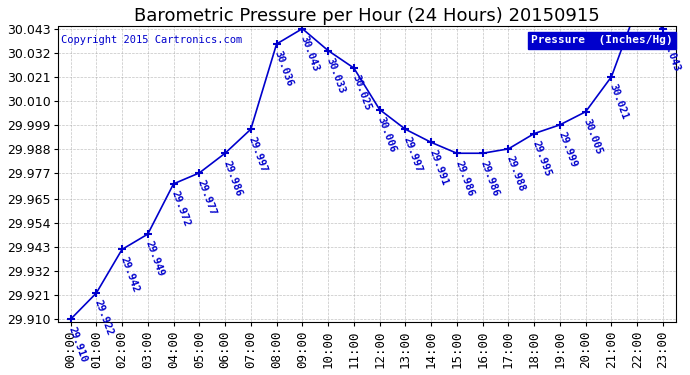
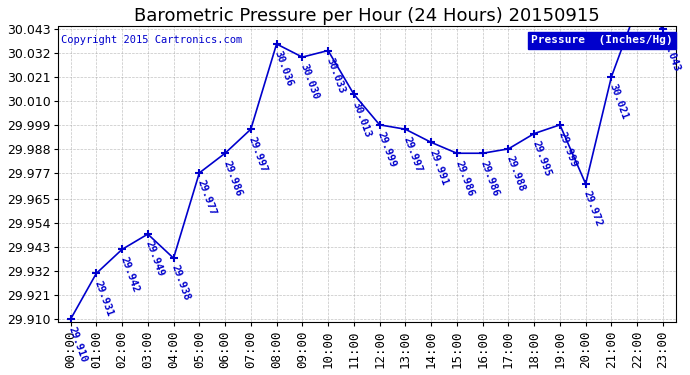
01:00: 29.922 -> 29.931
04:00: 29.972 -> 29.938
09:00: 30.043 -> 30.030
11:00: 30.025 -> 30.013
12:00: 30.006 -> 29.999
20:00: 30.005 -> 29.972
